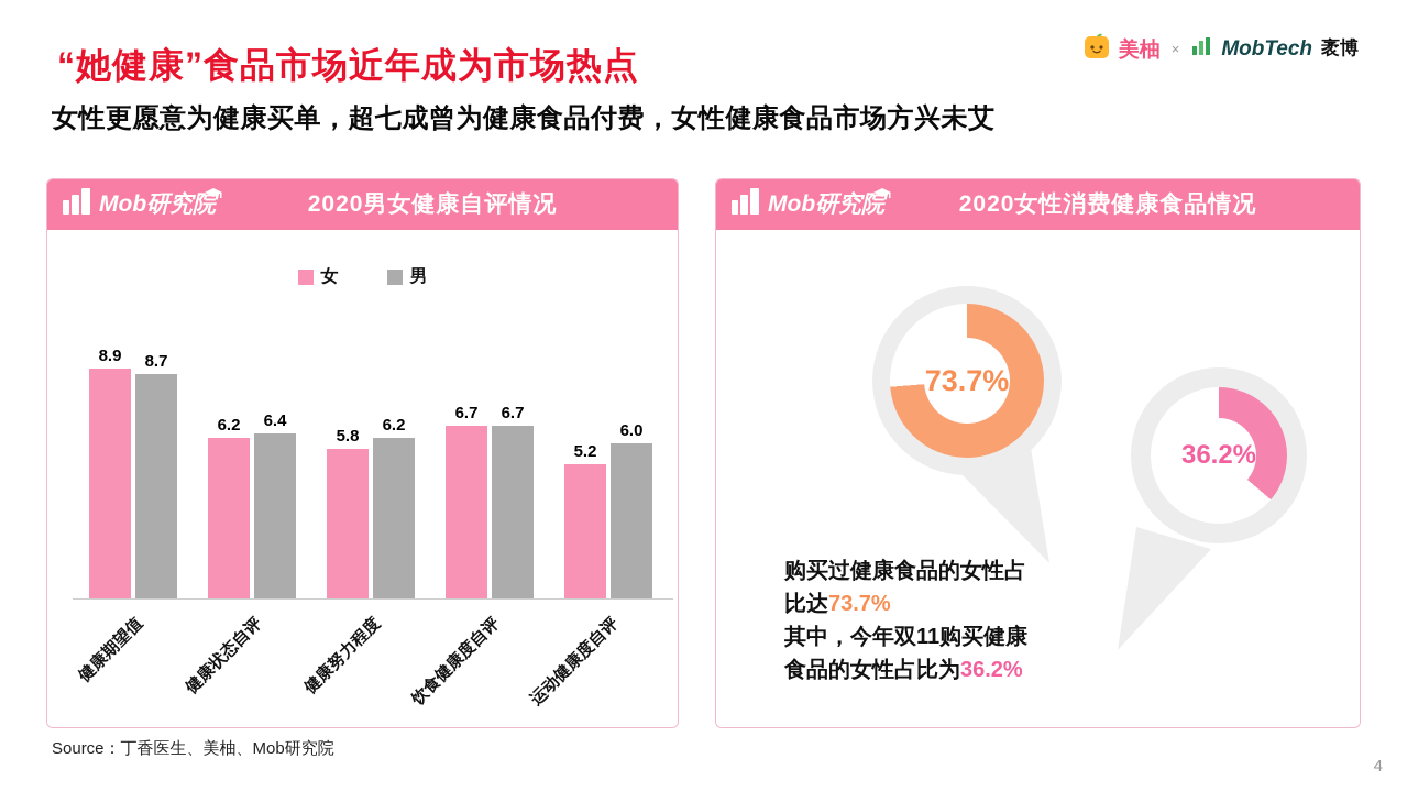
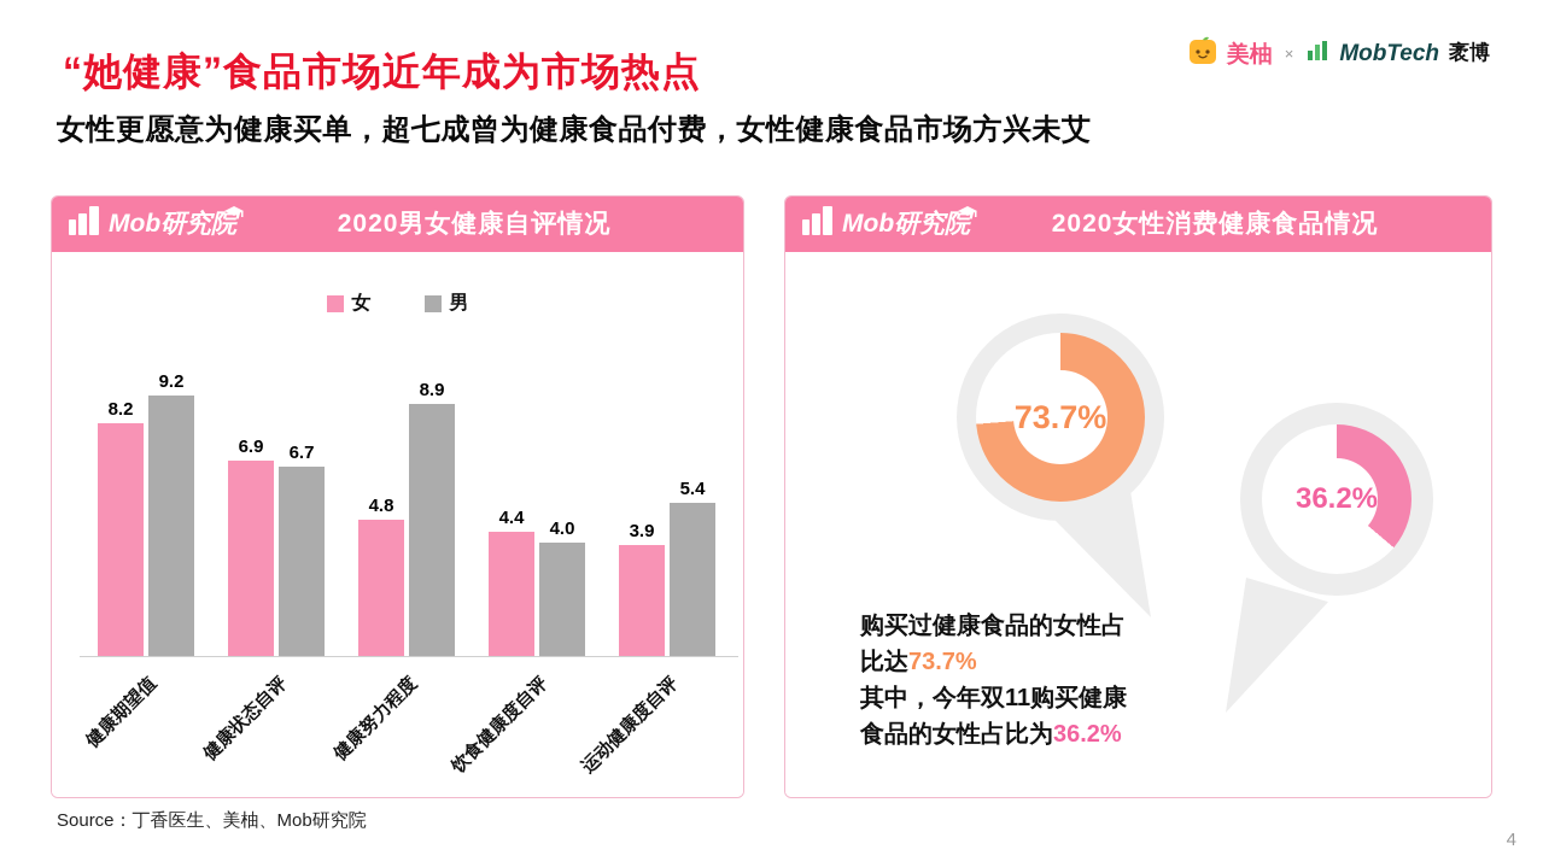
2020男女健康自评情况/女/健康期望值: 8.9 -> 8.2
2020男女健康自评情况/男/健康期望值: 8.7 -> 9.2
2020男女健康自评情况/女/健康状态自评: 6.2 -> 6.9
2020男女健康自评情况/男/健康状态自评: 6.4 -> 6.7
2020男女健康自评情况/女/健康努力程度: 5.8 -> 4.8
2020男女健康自评情况/男/健康努力程度: 6.2 -> 8.9
2020男女健康自评情况/女/饮食健康度自评: 6.7 -> 4.4
2020男女健康自评情况/男/饮食健康度自评: 6.7 -> 4.0
2020男女健康自评情况/女/运动健康度自评: 5.2 -> 3.9
2020男女健康自评情况/男/运动健康度自评: 6.0 -> 5.4
